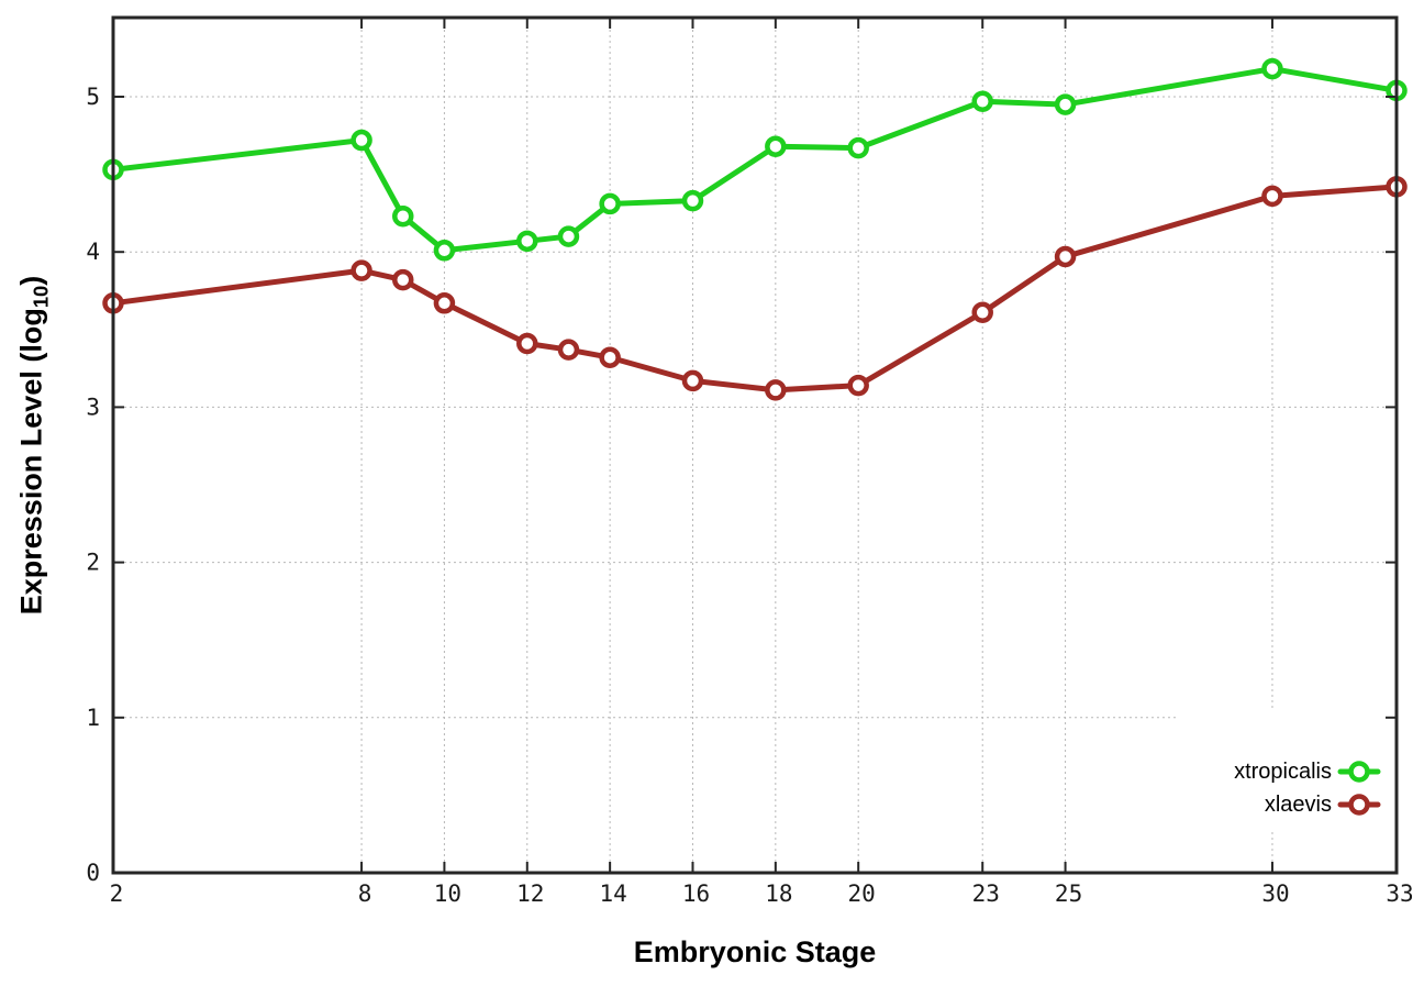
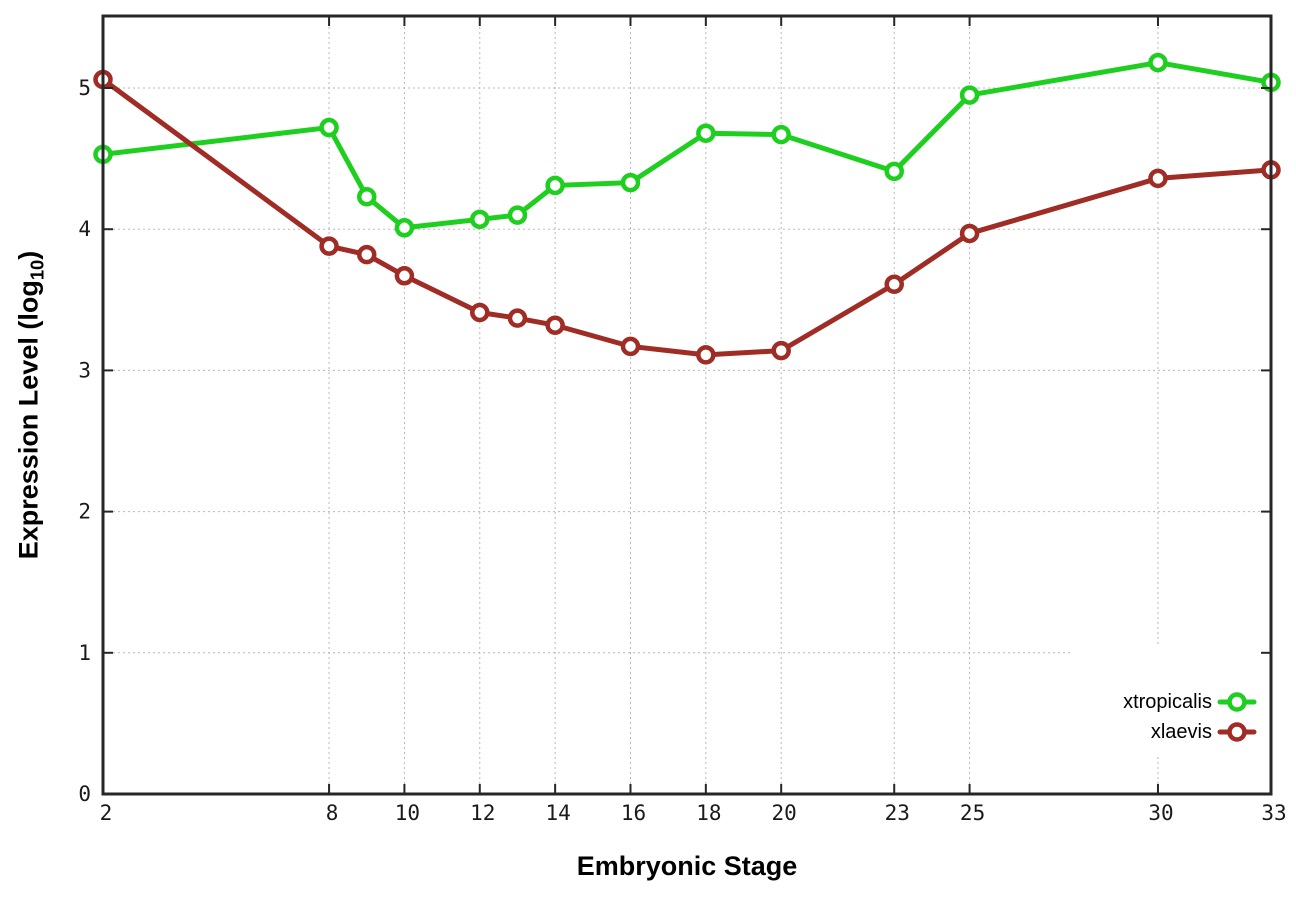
xlaevis/2: 3.67 -> 5.06
xtropicalis/23: 4.97 -> 4.41
